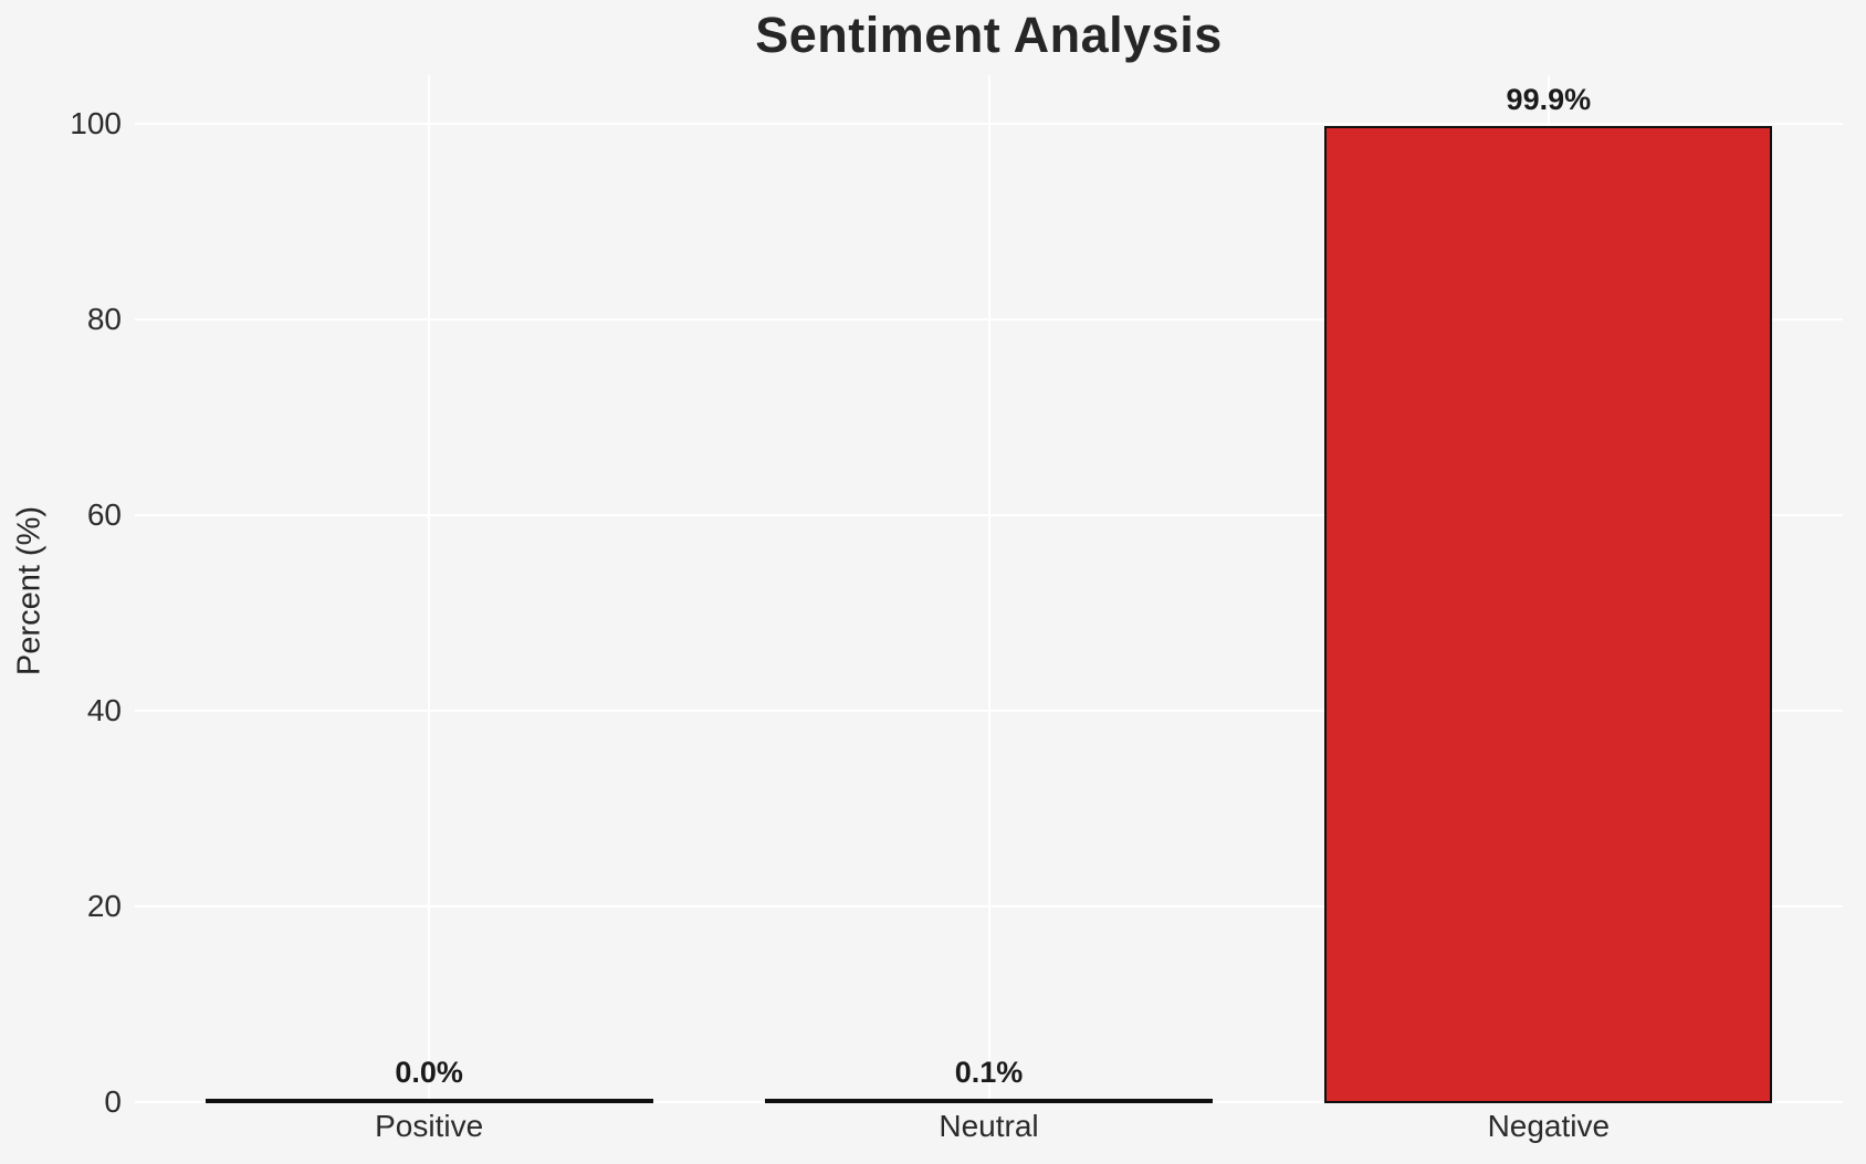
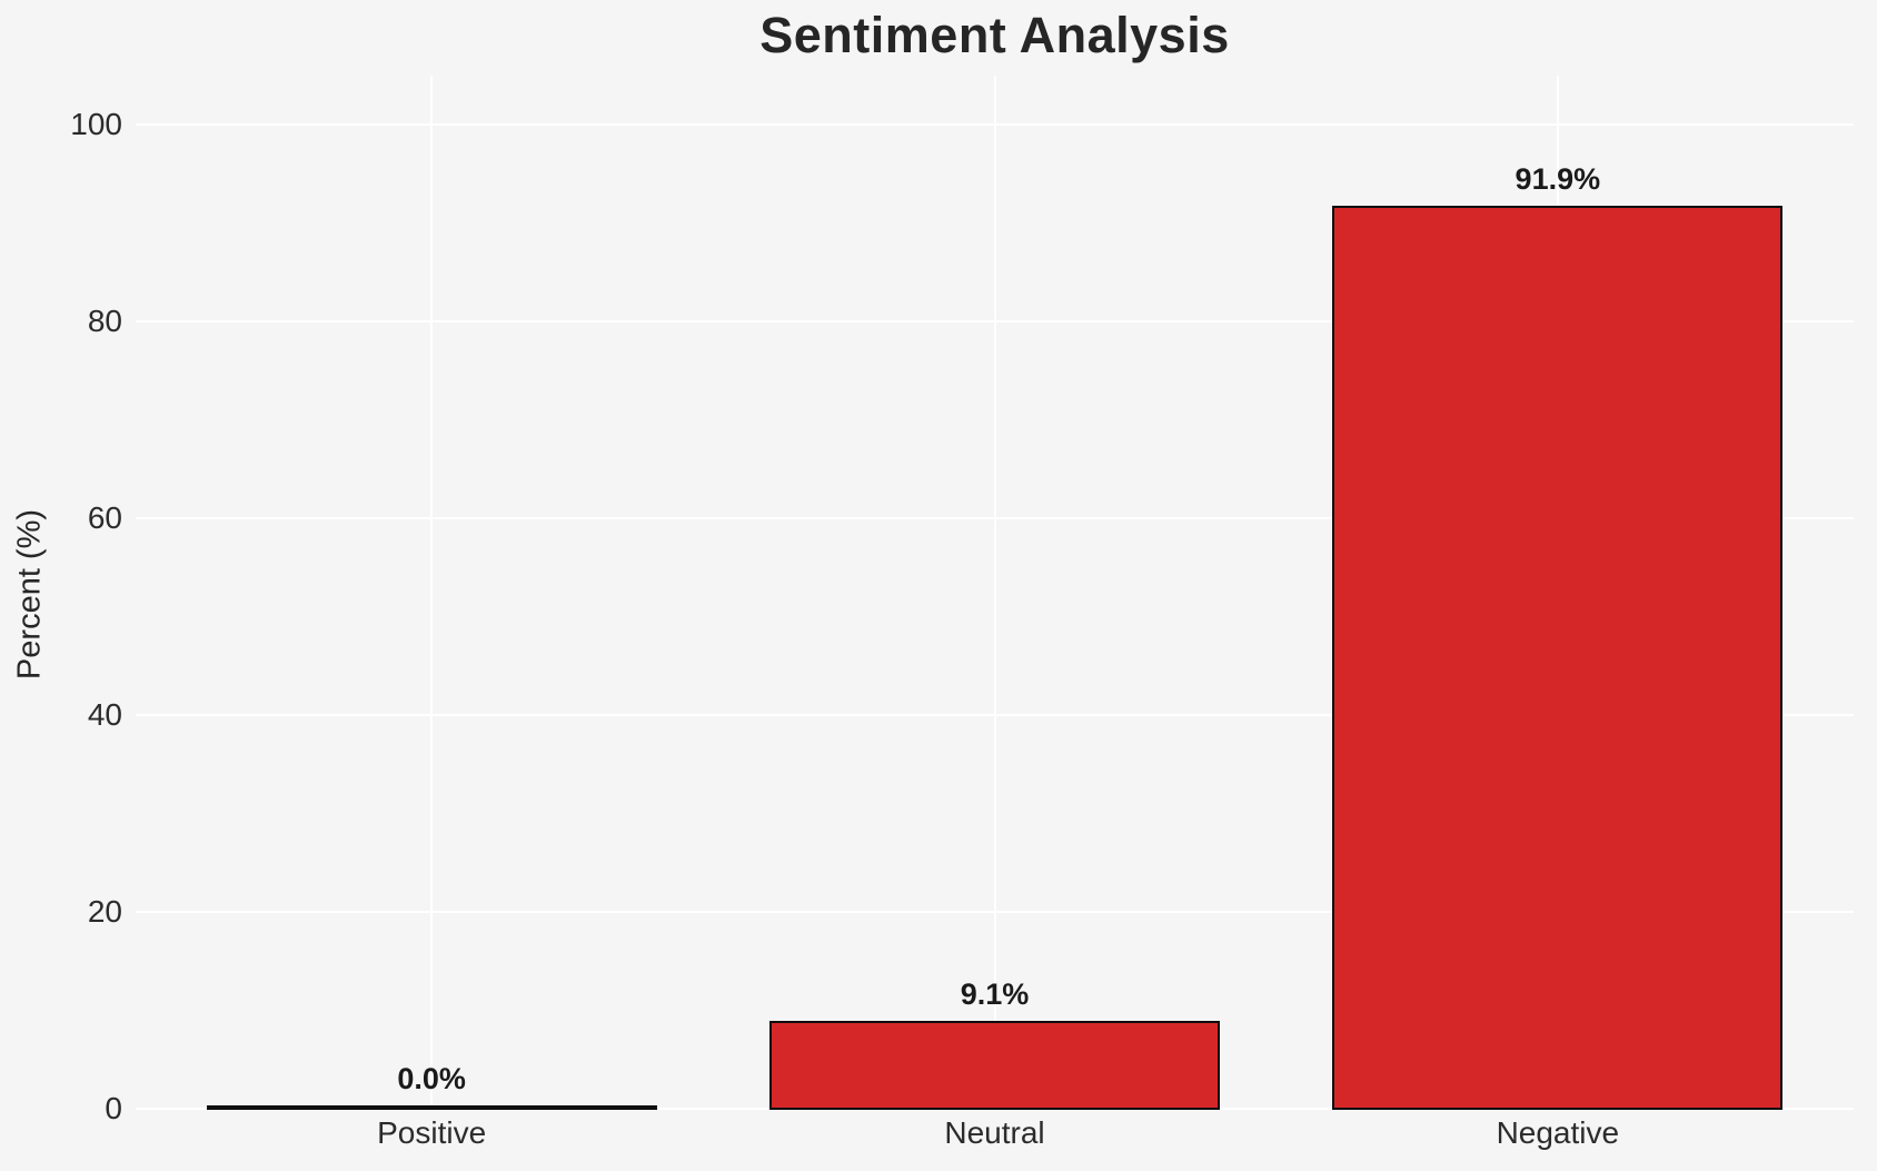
Neutral: 0.1% -> 9.1%
Negative: 99.9% -> 91.9%
